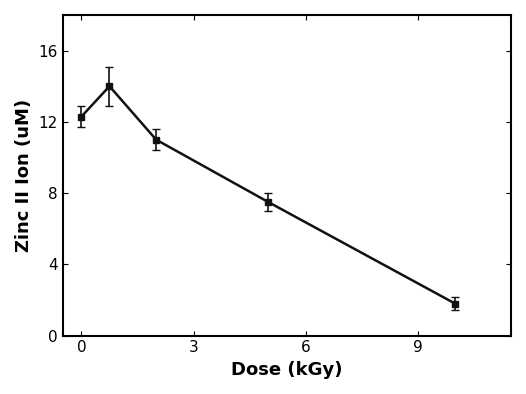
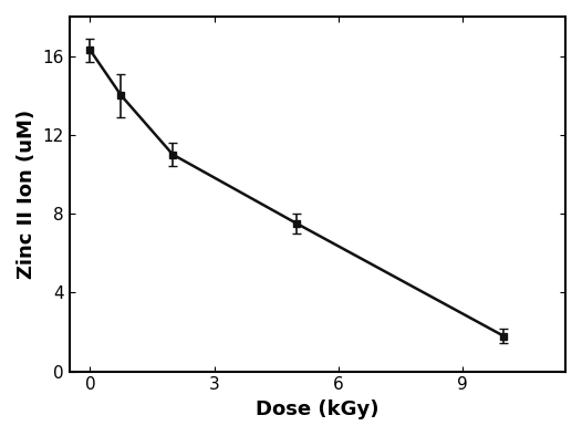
0: 12.3 -> 16.3
